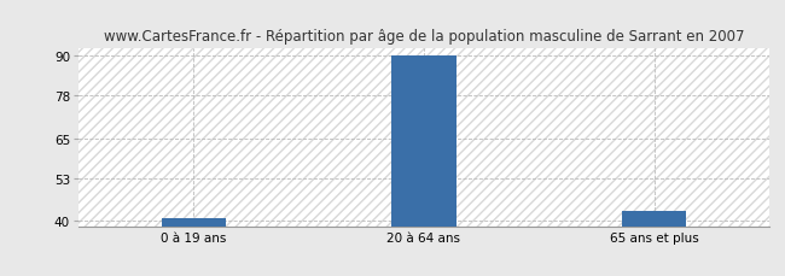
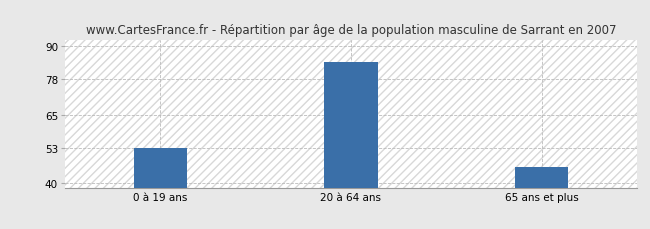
0 à 19 ans: 41 -> 53
20 à 64 ans: 90 -> 84
65 ans et plus: 43 -> 46
